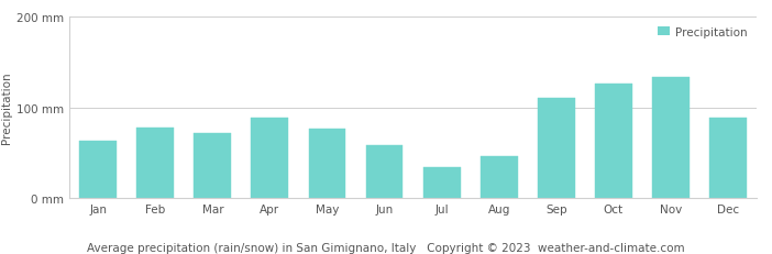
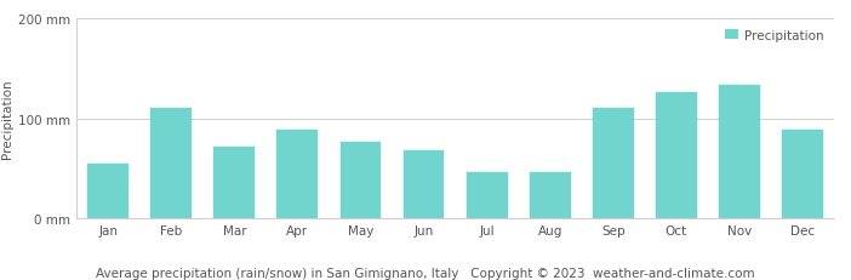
Jan: 63 mm -> 54 mm
Feb: 78 mm -> 110 mm
Jun: 58 mm -> 68 mm
Jul: 34 mm -> 46 mm
